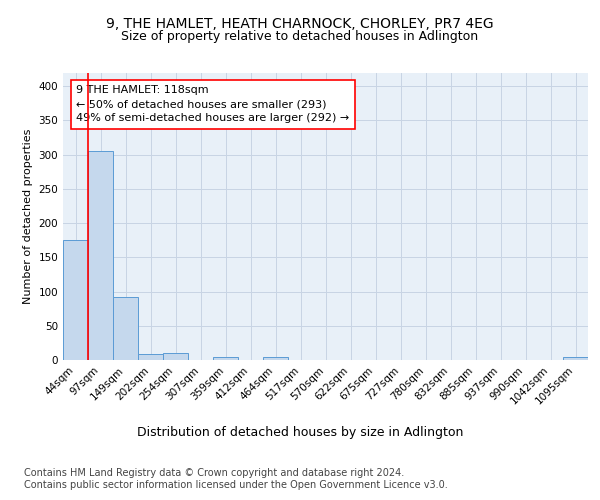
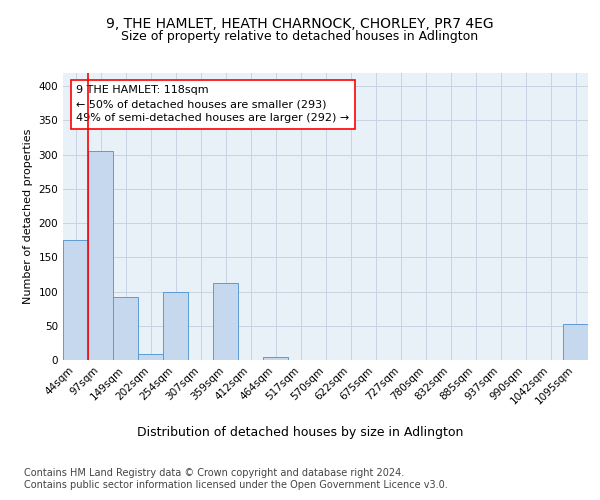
254sqm: 10 -> 100
359sqm: 4 -> 112
1095sqm: 4 -> 52
